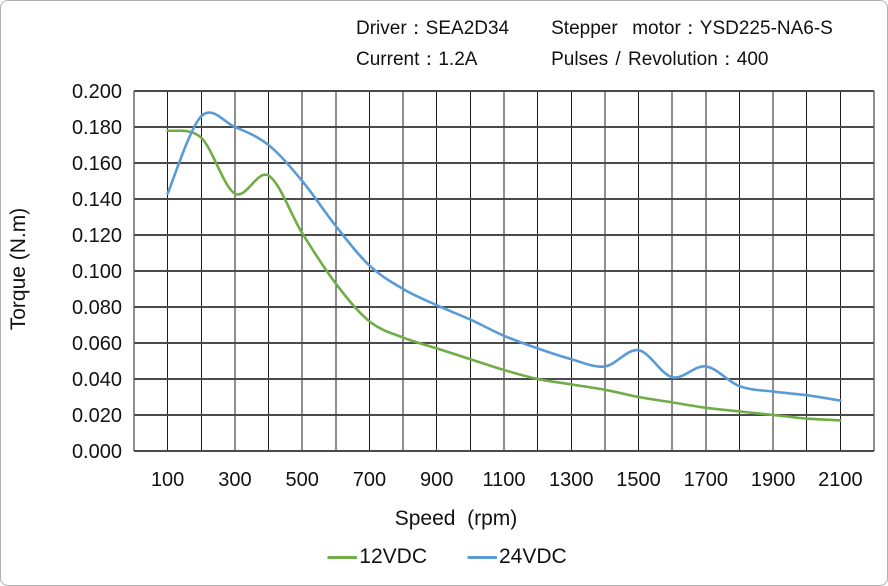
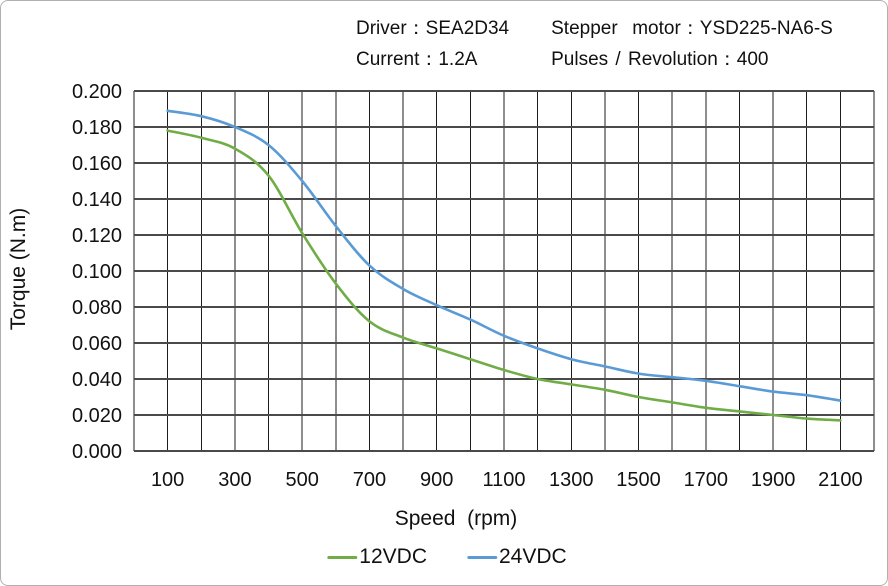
24VDC/100: 0.143 -> 0.189
12VDC/300: 0.143 -> 0.168
24VDC/1500: 0.056 -> 0.043
24VDC/1700: 0.047 -> 0.039
